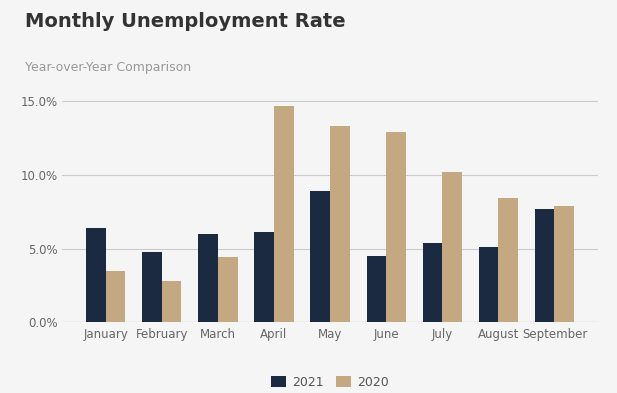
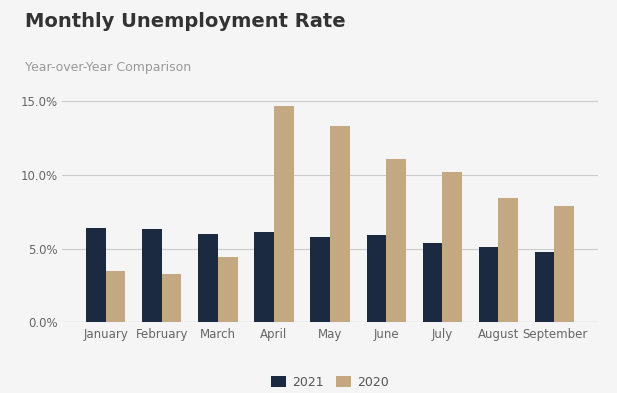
2021/February: 4.8% -> 6.3%
2020/February: 2.8% -> 3.3%
2021/May: 8.9% -> 5.8%
2021/June: 4.5% -> 5.9%
2020/June: 12.9% -> 11.1%
2021/September: 7.7% -> 4.8%
